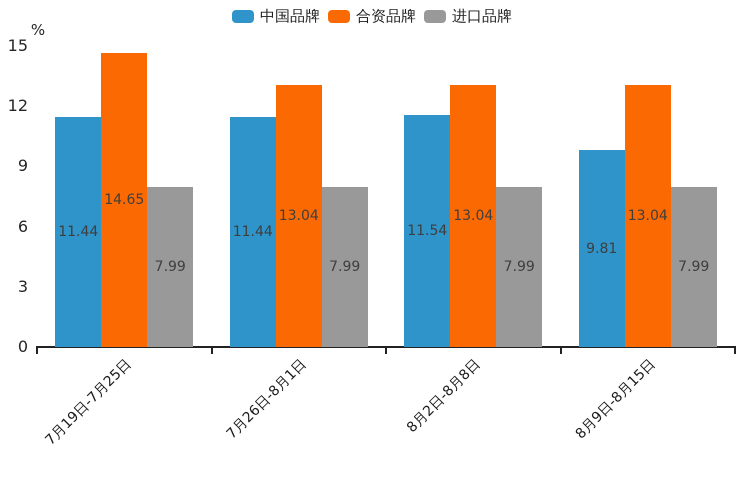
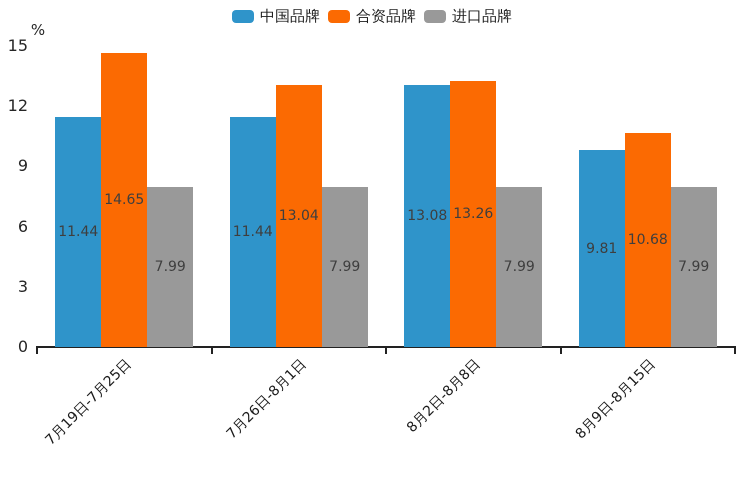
中国品牌/8月2日-8月8日: 11.54 -> 13.08
合资品牌/8月2日-8月8日: 13.04 -> 13.26
合资品牌/8月9日-8月15日: 13.04 -> 10.68
